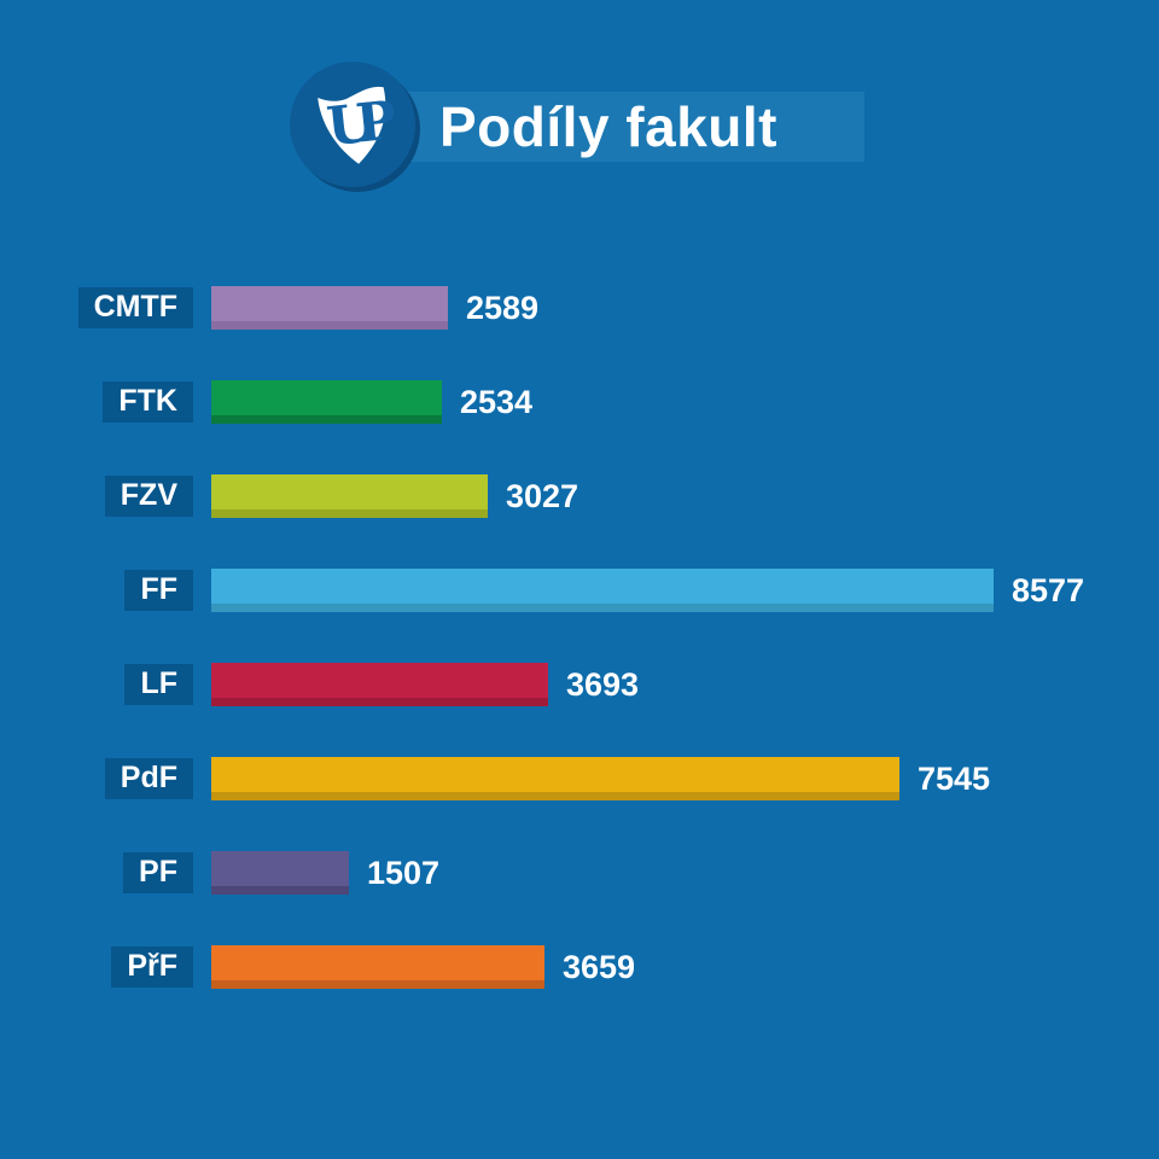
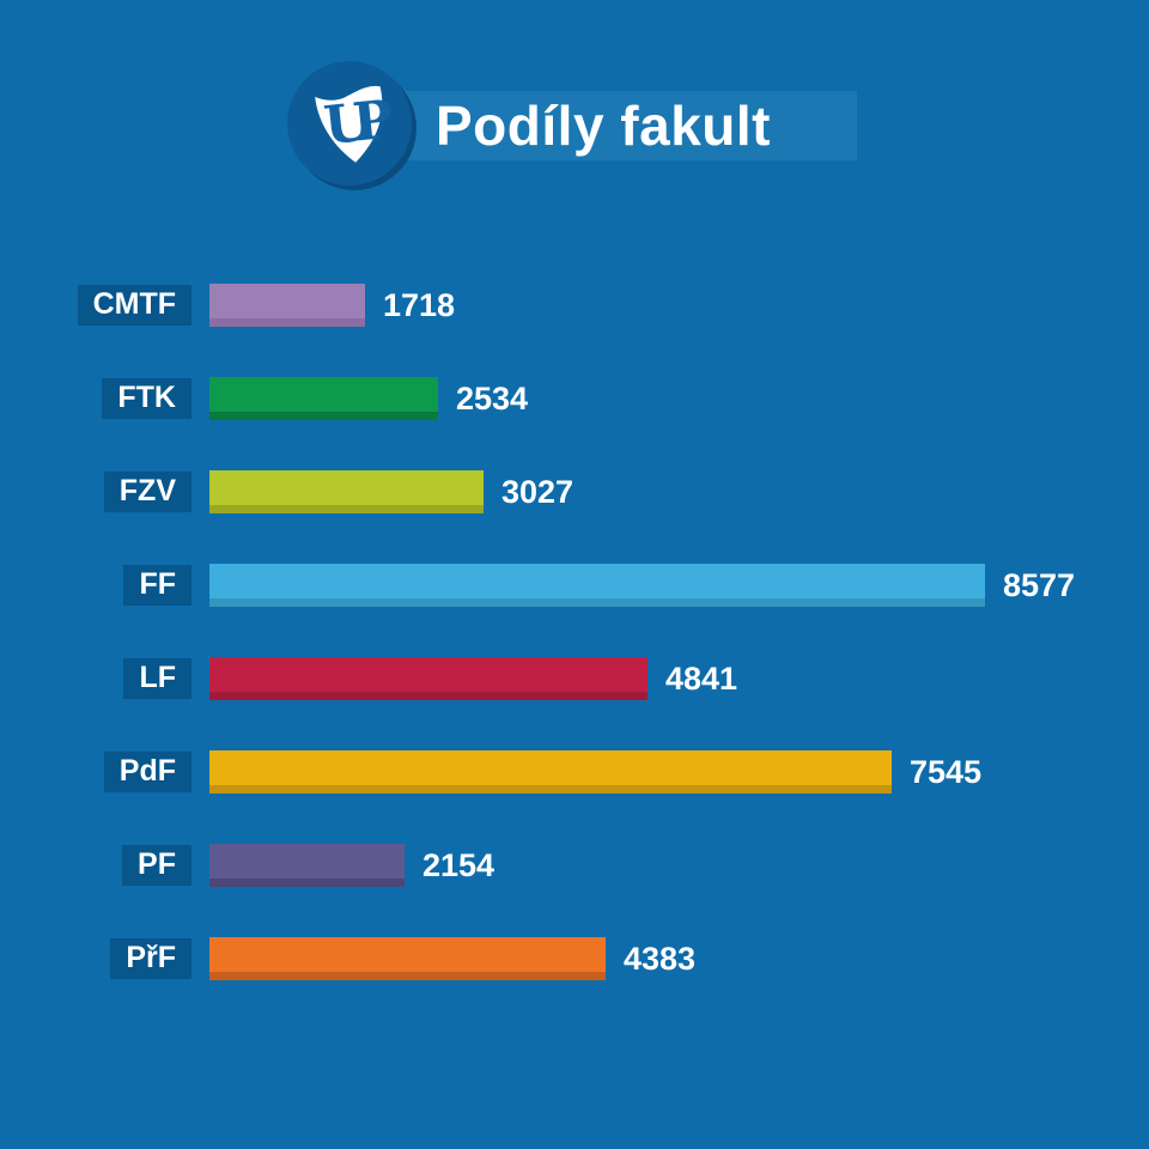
CMTF: 2589 -> 1718
LF: 3693 -> 4841
PF: 1507 -> 2154
PřF: 3659 -> 4383
